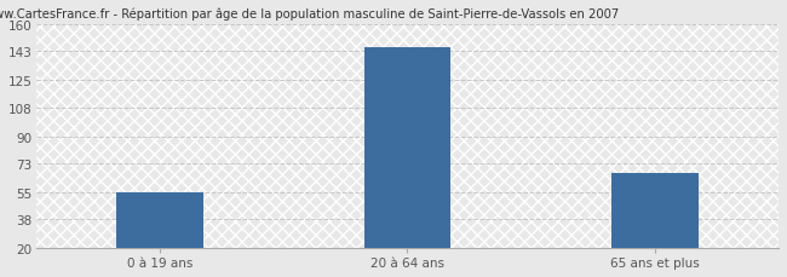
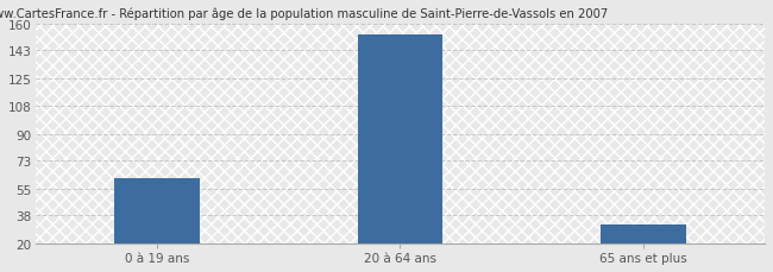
0 à 19 ans: 55 -> 62
20 à 64 ans: 146 -> 153
65 ans et plus: 67 -> 32
